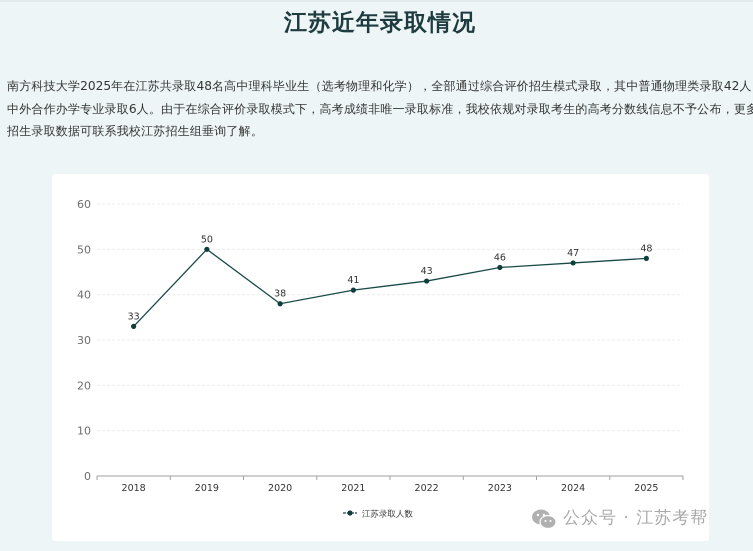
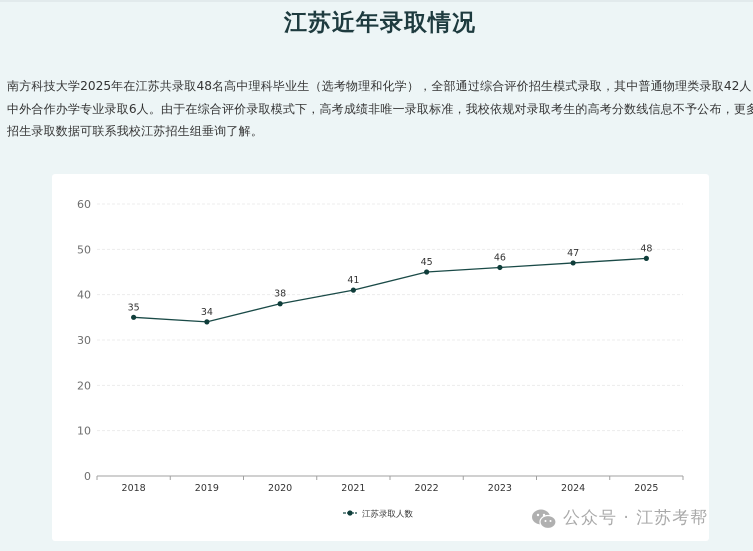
2018: 33 -> 35
2019: 50 -> 34
2022: 43 -> 45
